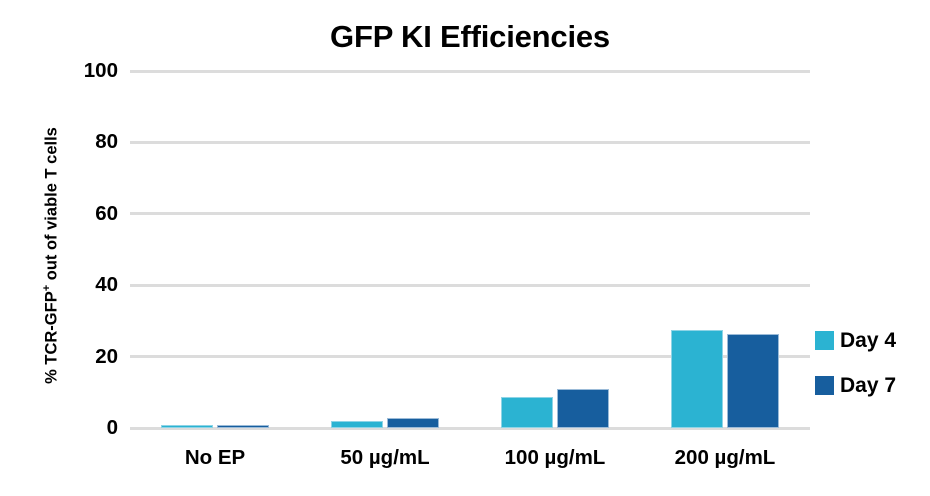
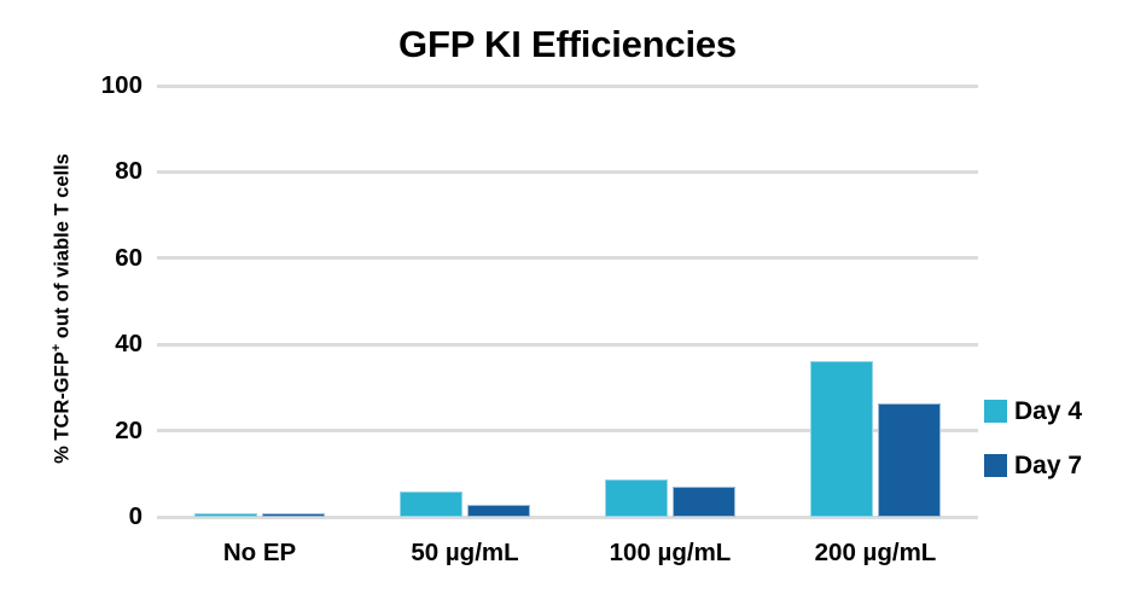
Day 4/50 µg/mL: 2 -> 6
Day 7/100 µg/mL: 11 -> 7
Day 4/200 µg/mL: 28 -> 36
